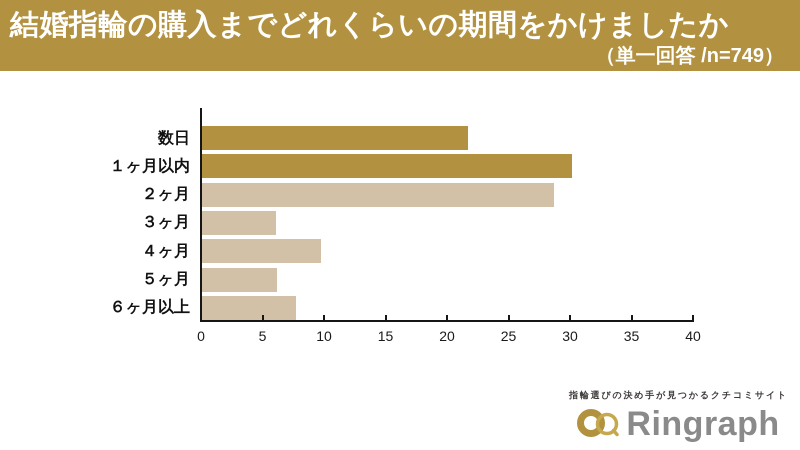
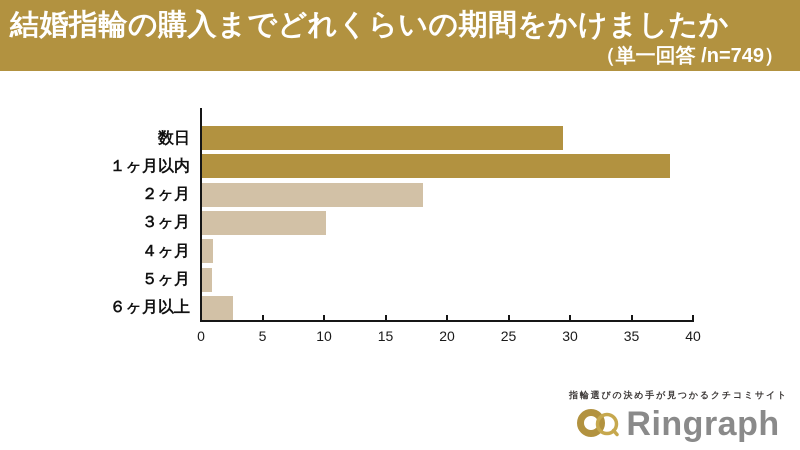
数日: 21.7 -> 29.5
１ヶ月以内: 30.2 -> 38.2
２ヶ月: 28.7 -> 18.0
３ヶ月: 6.0 -> 10.1
４ヶ月: 9.7 -> 0.9
５ヶ月: 6.1 -> 0.8
６ヶ月以上: 7.7 -> 2.5
